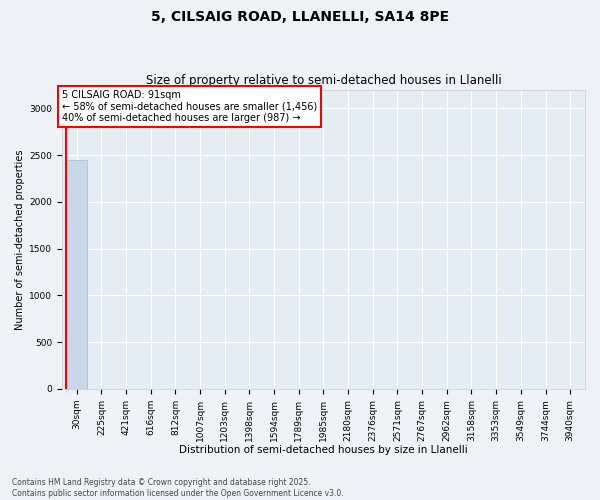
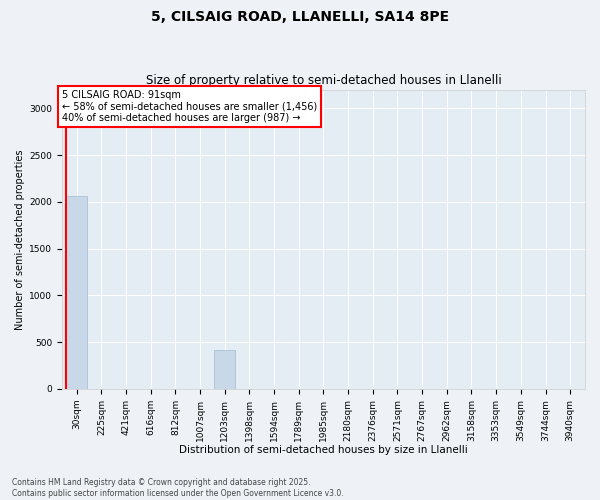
30sqm: 2440 -> 2060
1203sqm: 0 -> 420
